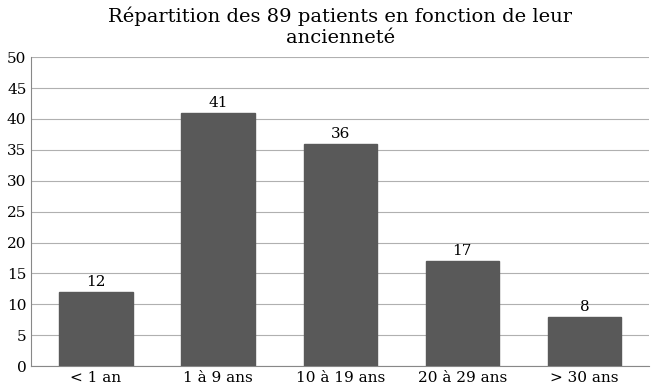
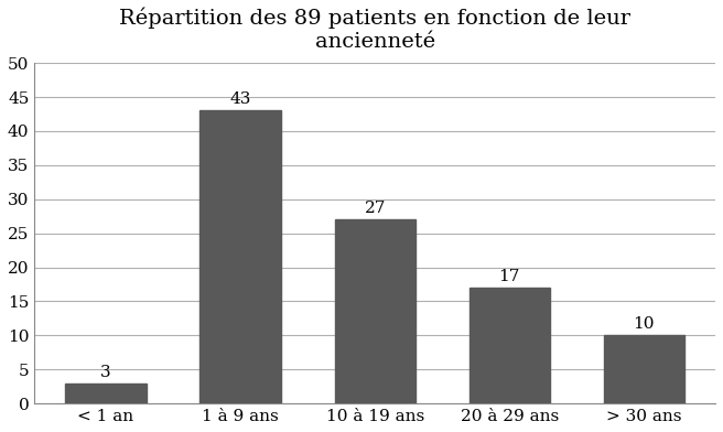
< 1 an: 12 -> 3
1 à 9 ans: 41 -> 43
10 à 19 ans: 36 -> 27
> 30 ans: 8 -> 10
